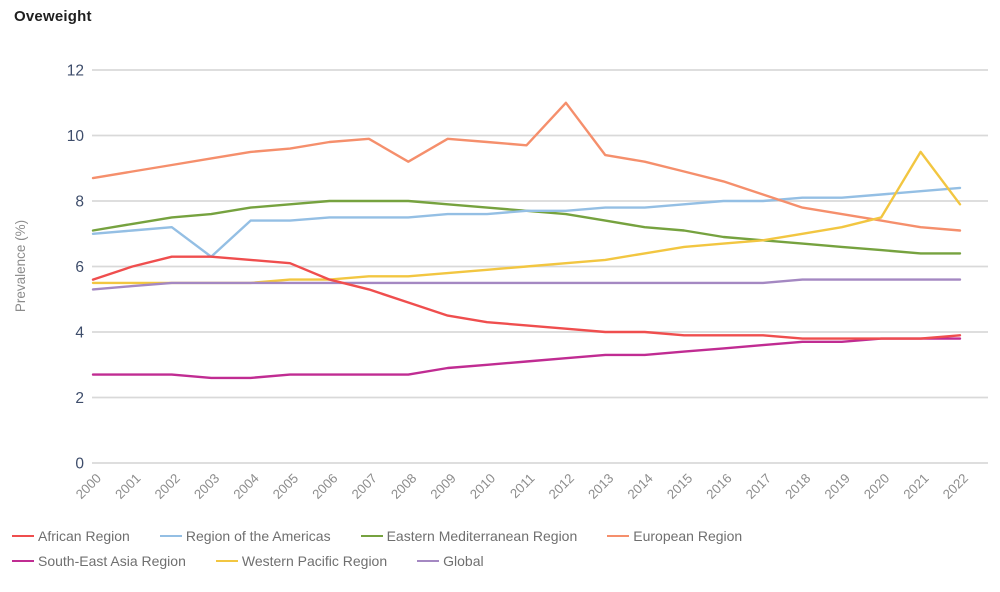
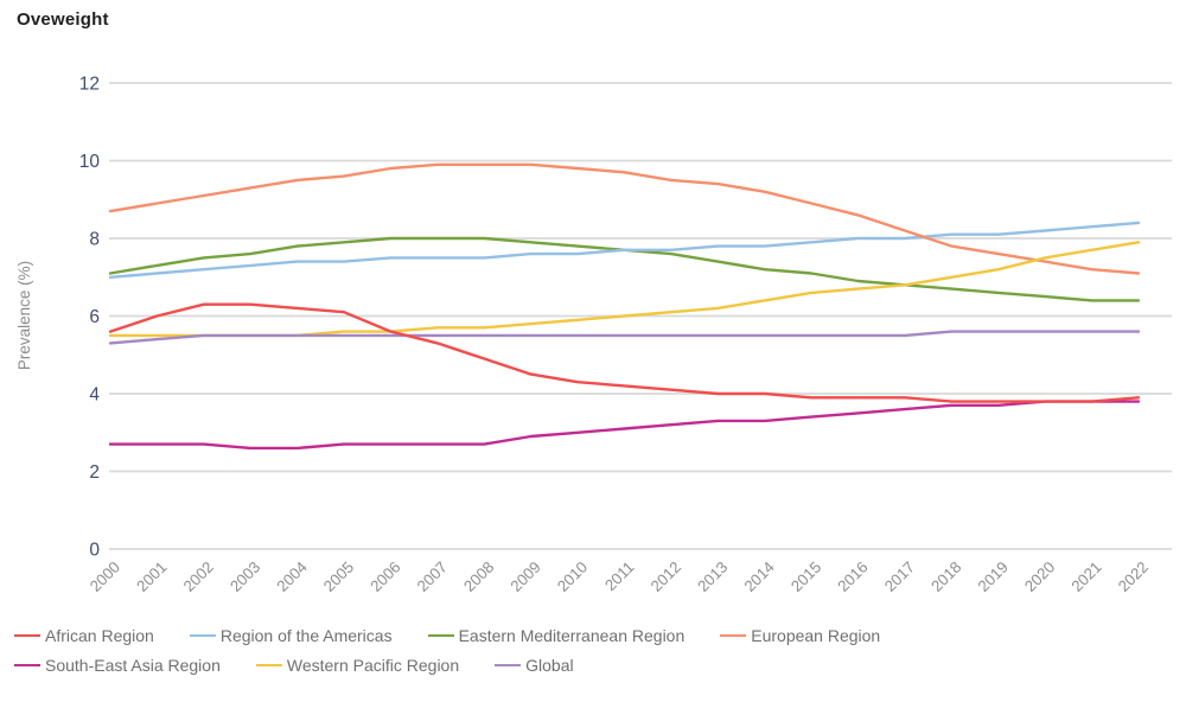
Region of the Americas/2003: 6.3 -> 7.3
European Region/2008: 9.2 -> 9.9
European Region/2012: 11.0 -> 9.5
Western Pacific Region/2021: 9.5 -> 7.7
